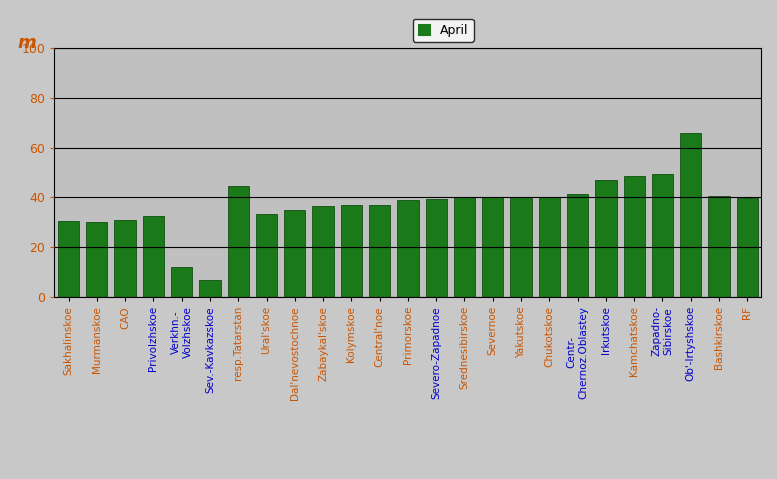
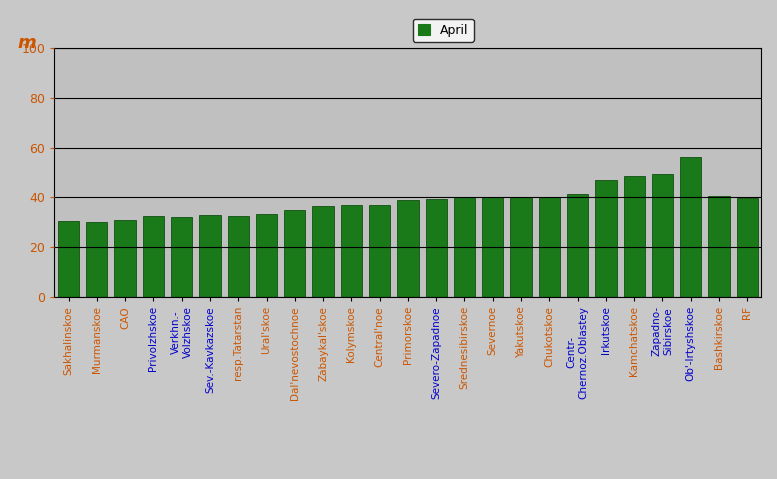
Verkhn.- Volzhskoe: 12.0 -> 32.3
Sev.-Kavkazskoe: 7.0 -> 32.8
resp.Tatarstan: 44.5 -> 32.7
Ob'-Irtyshskoe: 66.0 -> 56.0
